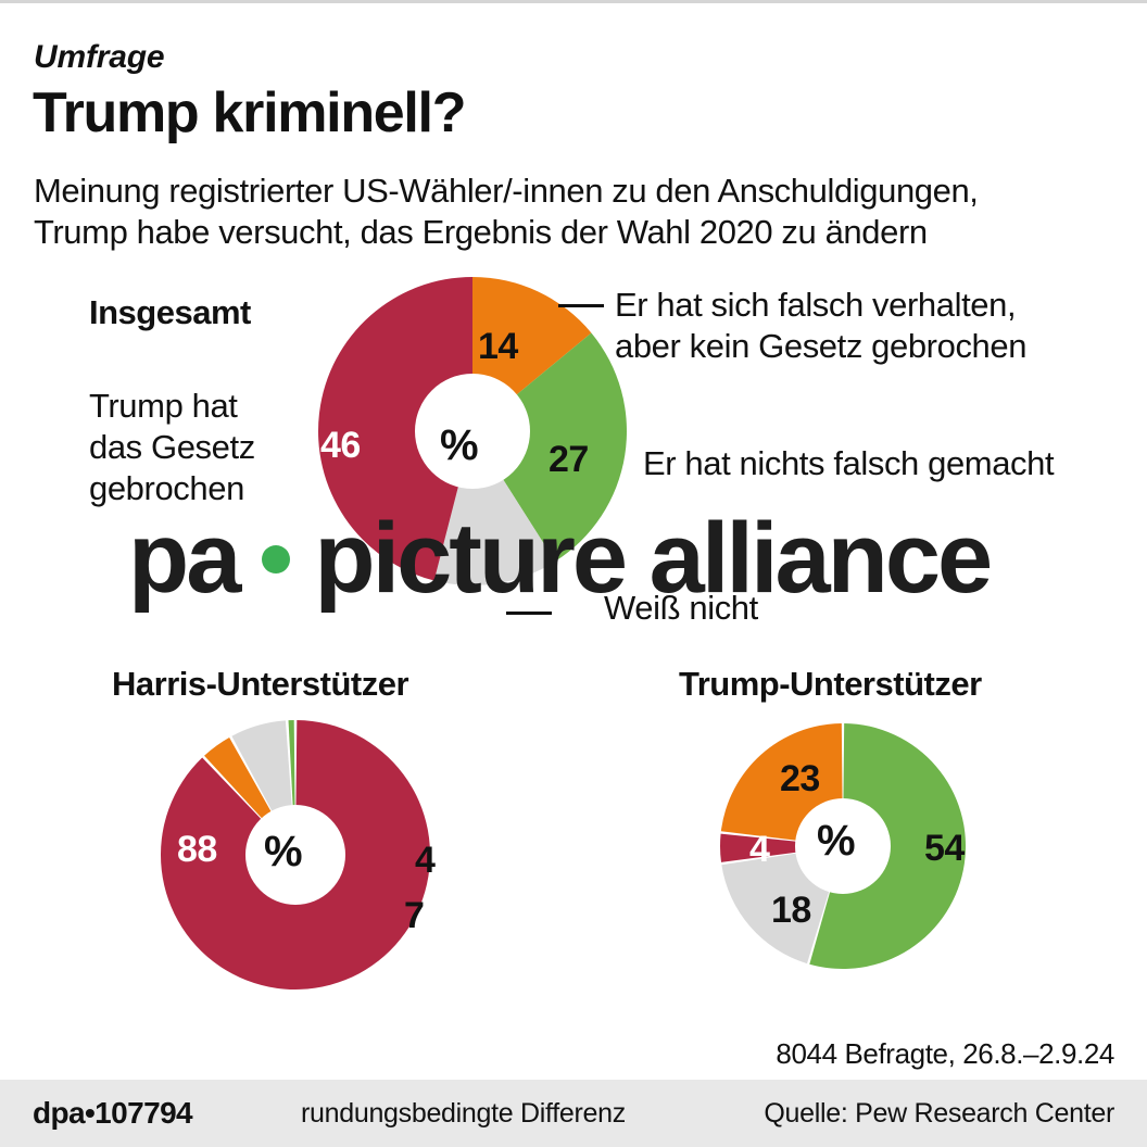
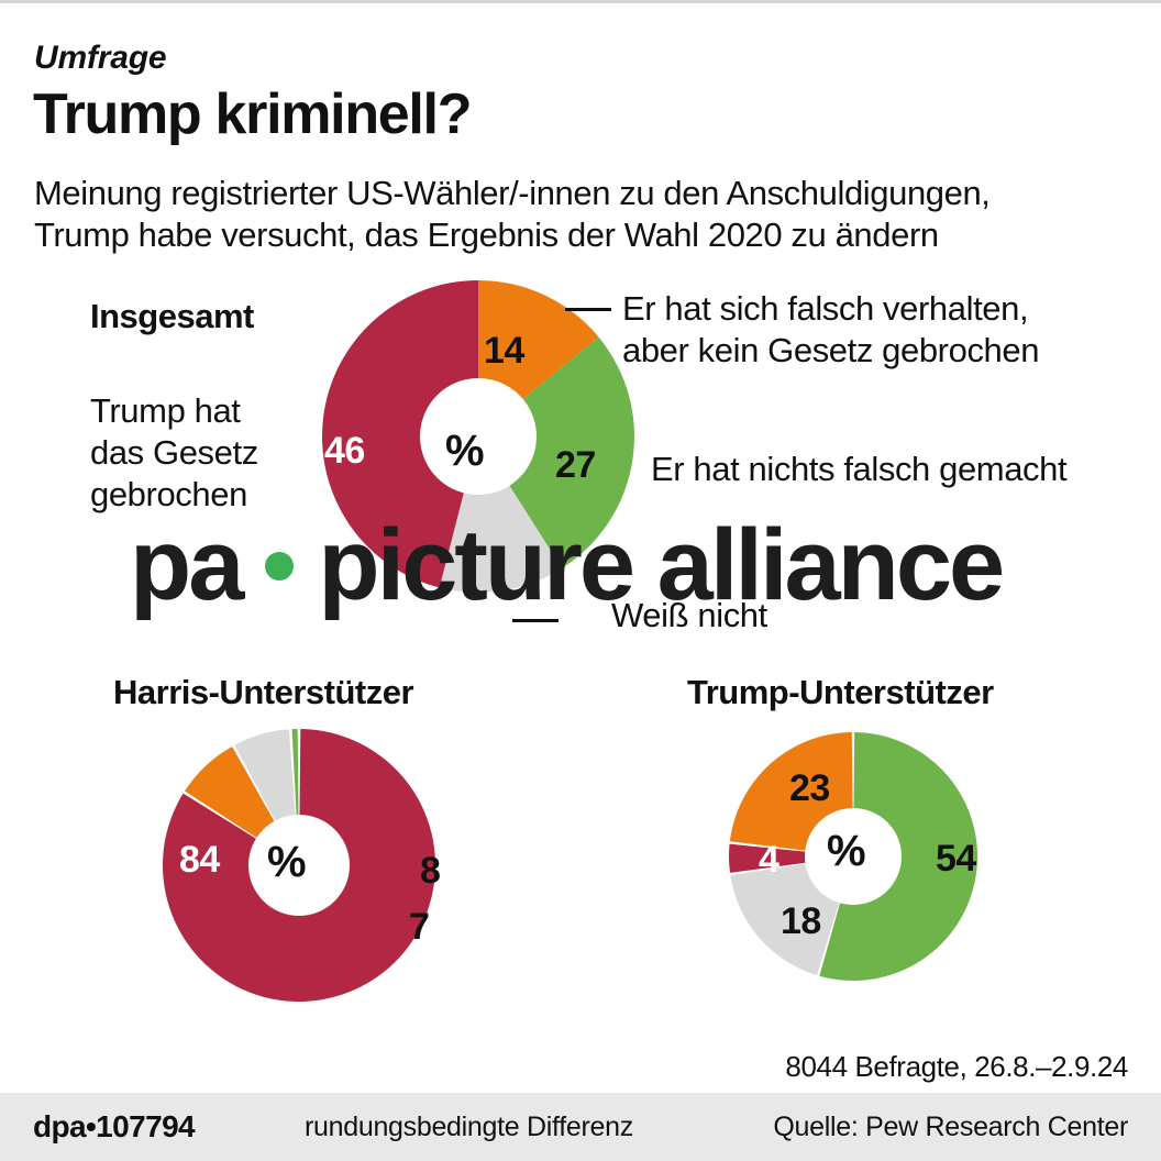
Harris-Unterstützer/Trump hat das Gesetz gebrochen: 88 -> 84
Harris-Unterstützer/Er hat sich falsch verhalten, aber kein Gesetz gebrochen: 4 -> 8
